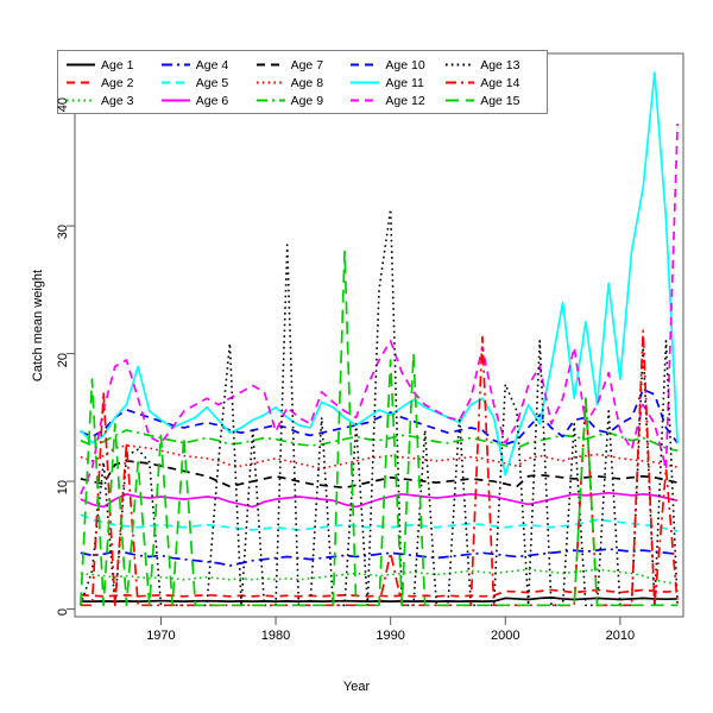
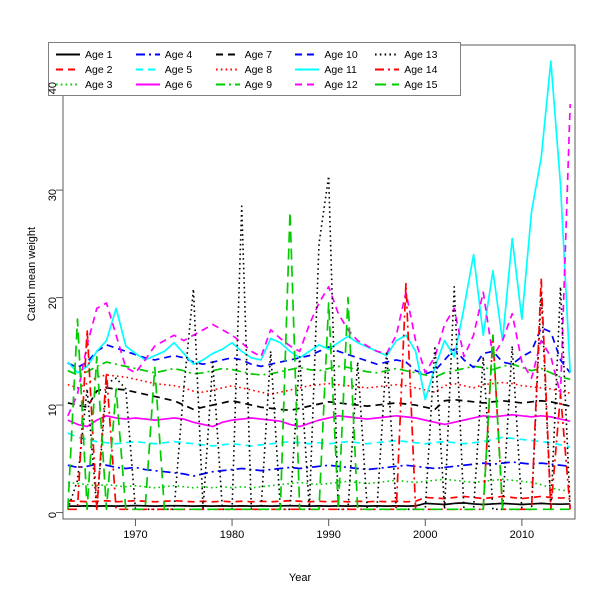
Age 15/1970: 13.6 -> 0.3
Age 12/1980: 13.9 -> 16.5
Age 14/1990: 4.4 -> 0.3
Age 13/2000: 17.6 -> 0.3
